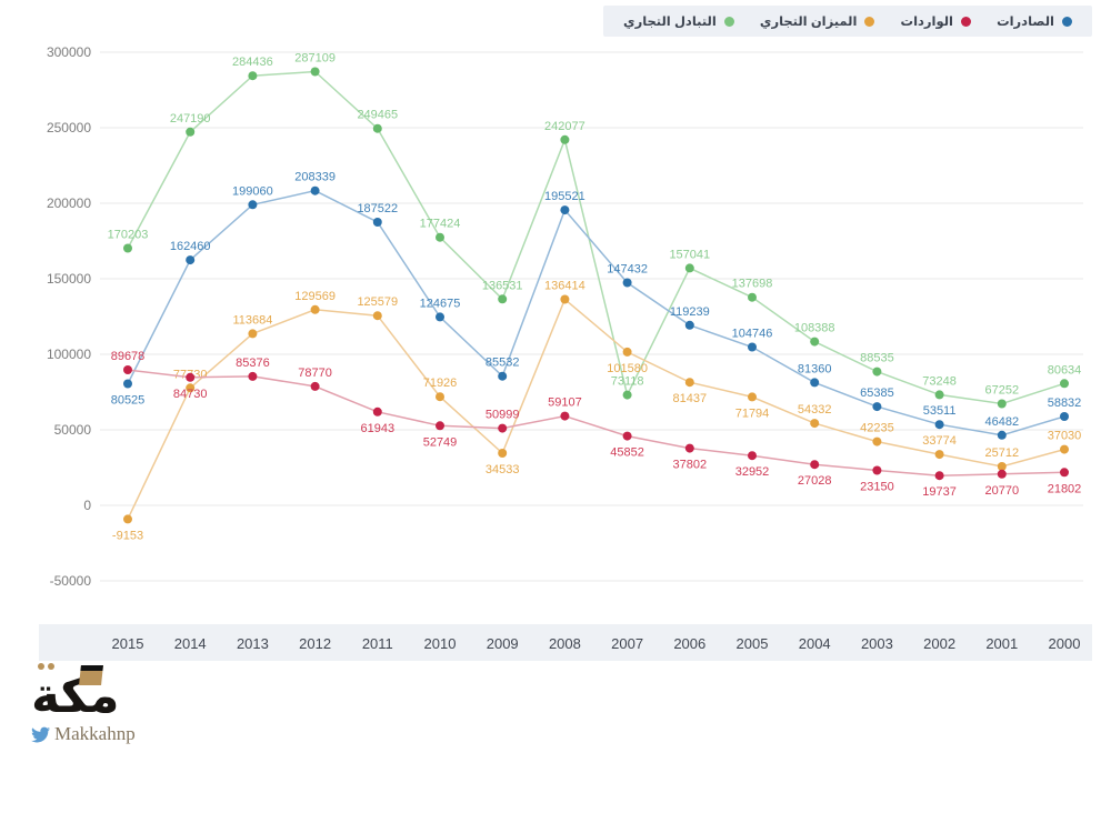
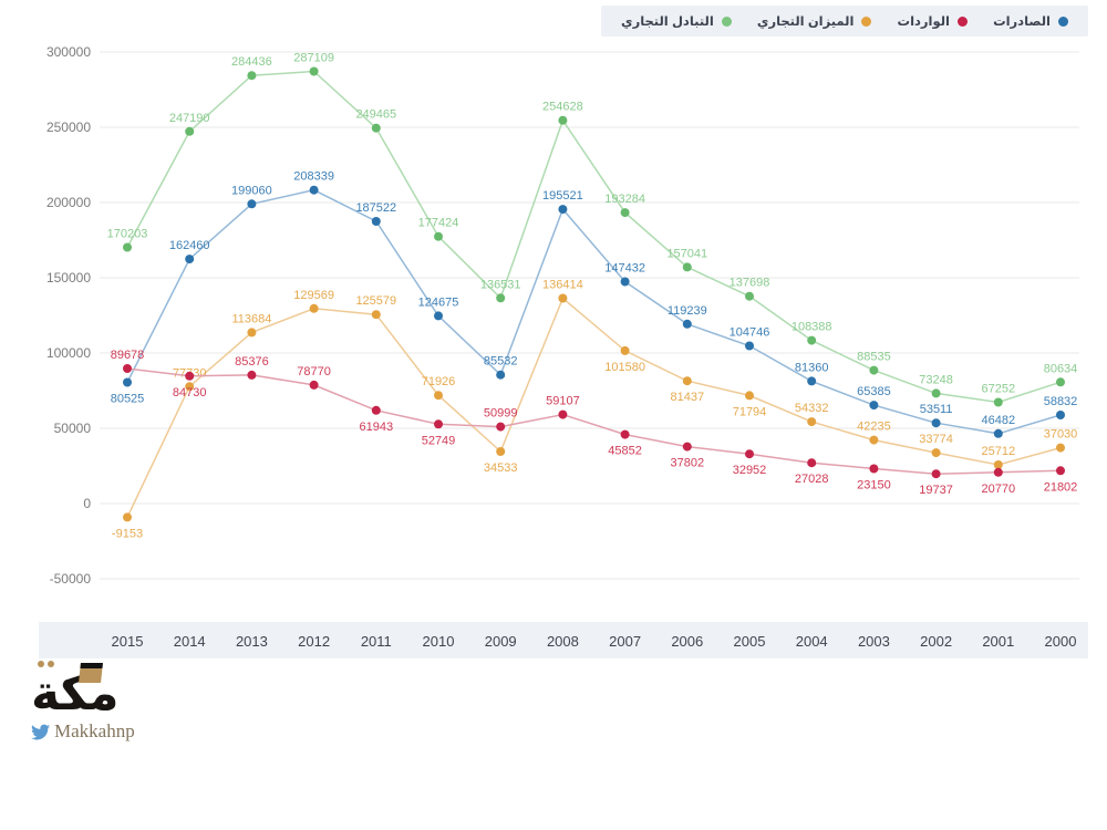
التبادل التجاري/2008: 242077 -> 254628
التبادل التجاري/2007: 73118 -> 193284
